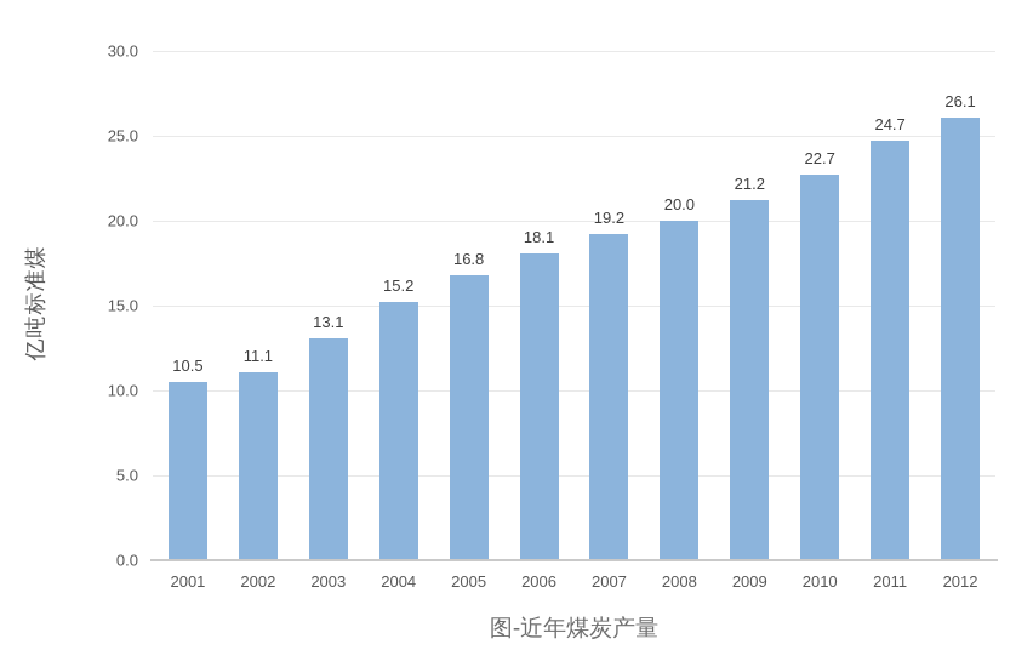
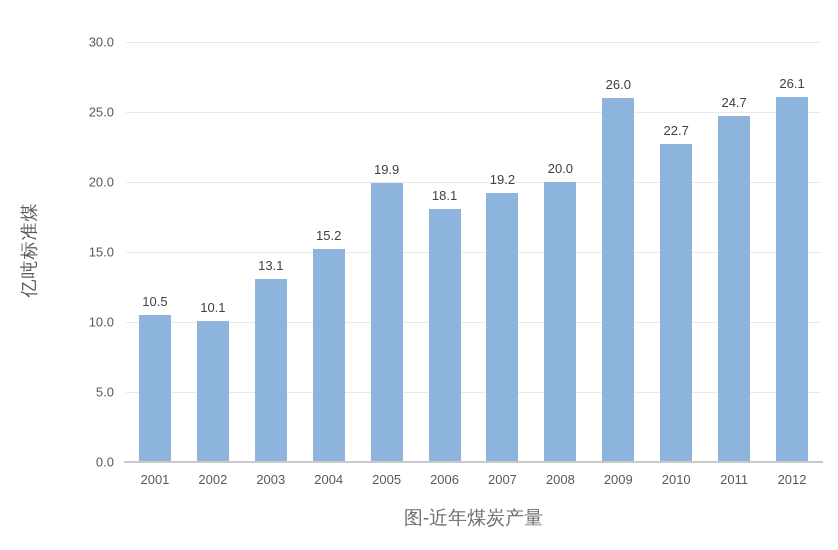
2002: 11.1 -> 10.1
2005: 16.8 -> 19.9
2009: 21.2 -> 26.0
